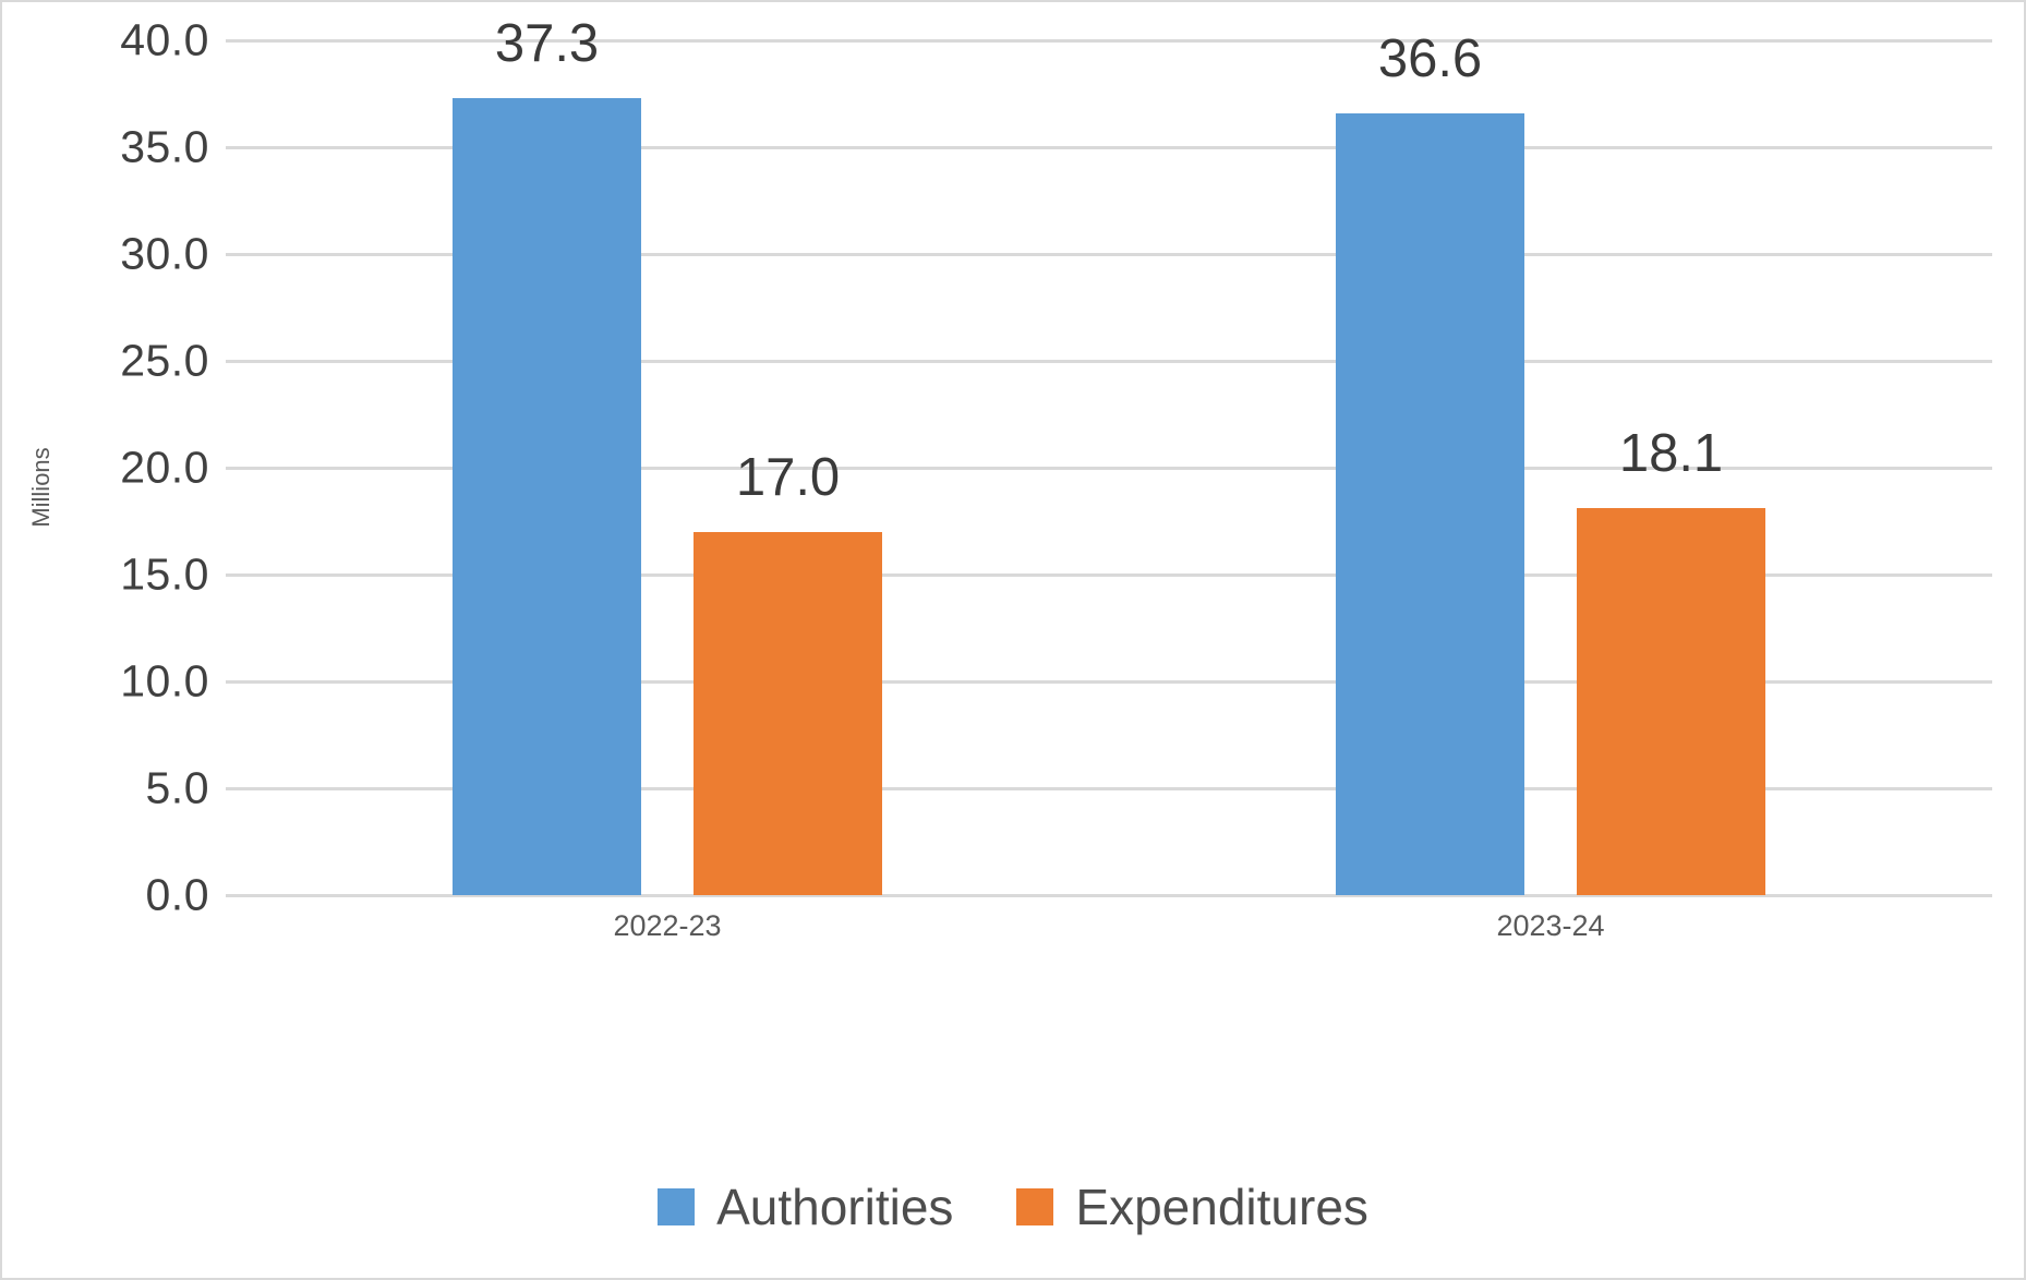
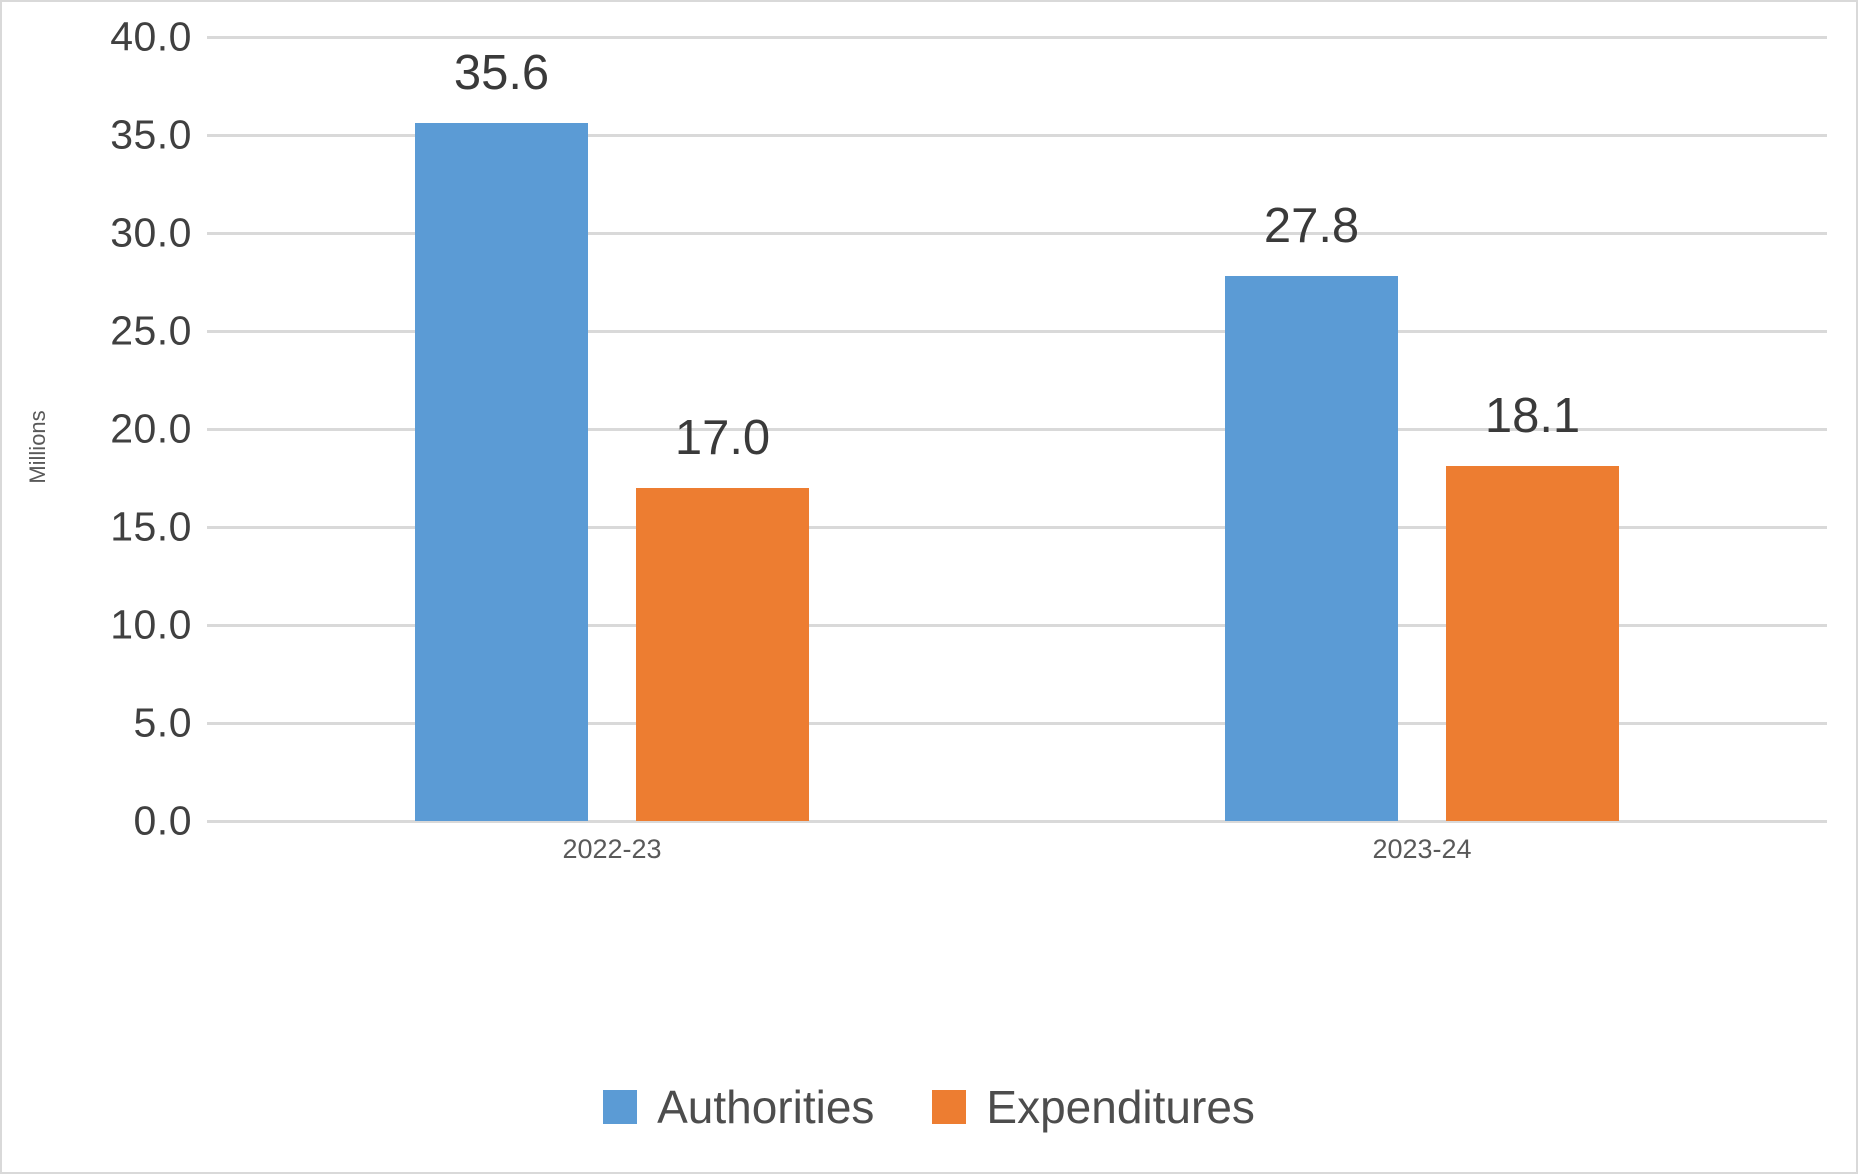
Authorities/2022-23: 37.3 -> 35.6
Authorities/2023-24: 36.6 -> 27.8
